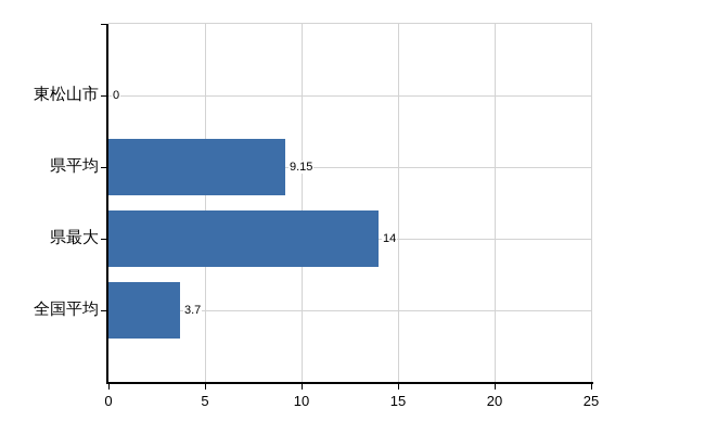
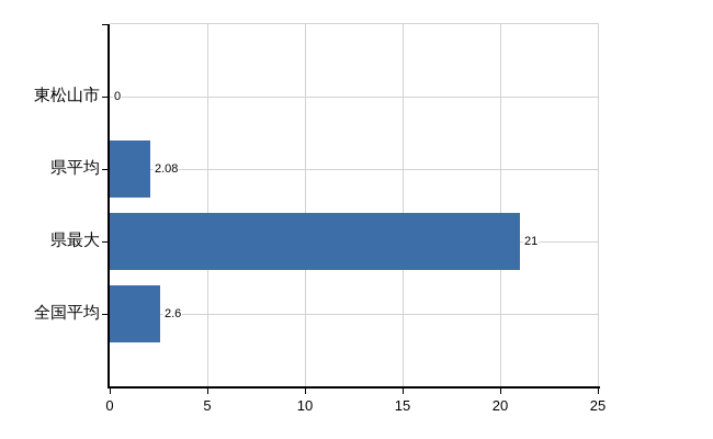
県平均: 9.15 -> 2.08
県最大: 14 -> 21
全国平均: 3.7 -> 2.6
